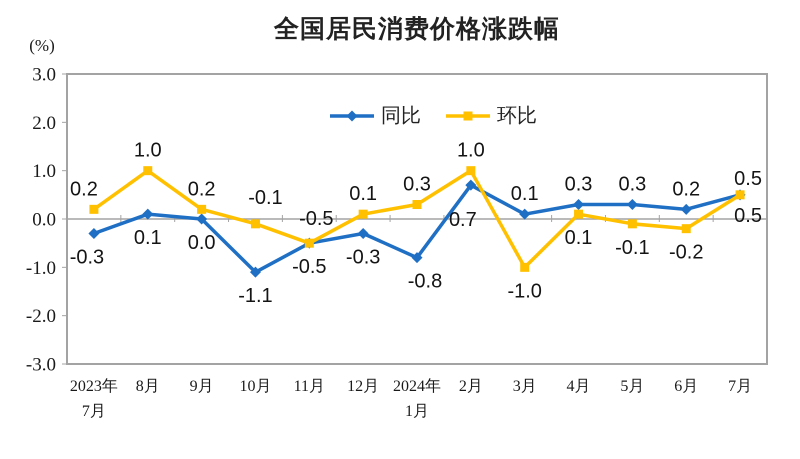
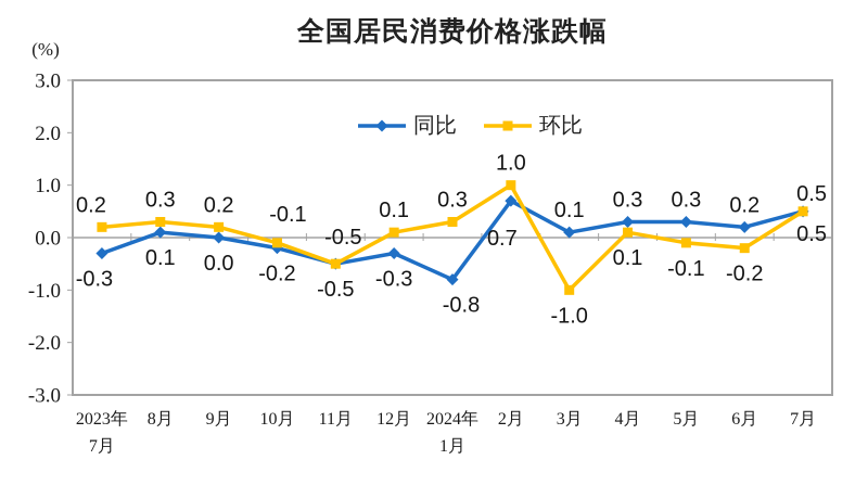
环比/8月: 1.0 -> 0.3
同比/10月: -1.1 -> -0.2
